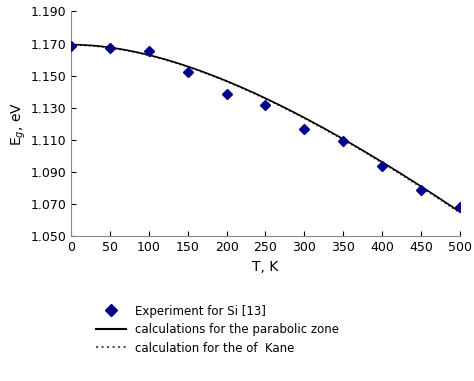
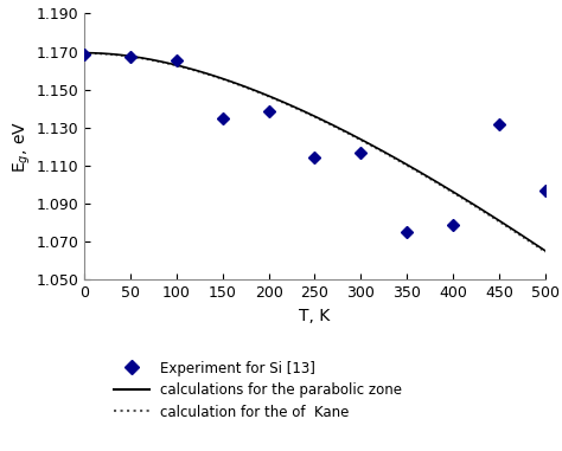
Experiment for Si [13]/150: 1.153 -> 1.135
Experiment for Si [13]/250: 1.131 -> 1.114
Experiment for Si [13]/350: 1.109 -> 1.075
Experiment for Si [13]/400: 1.093 -> 1.079
Experiment for Si [13]/450: 1.079 -> 1.132
Experiment for Si [13]/500: 1.069 -> 1.097
